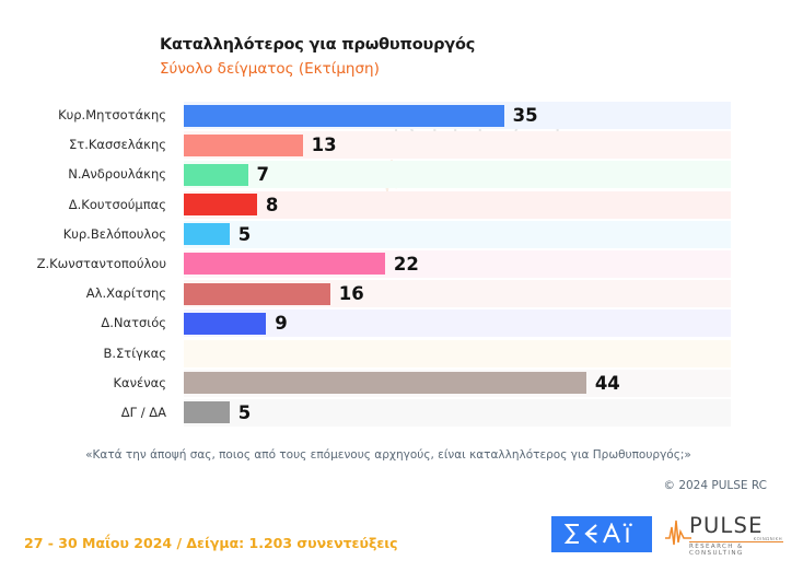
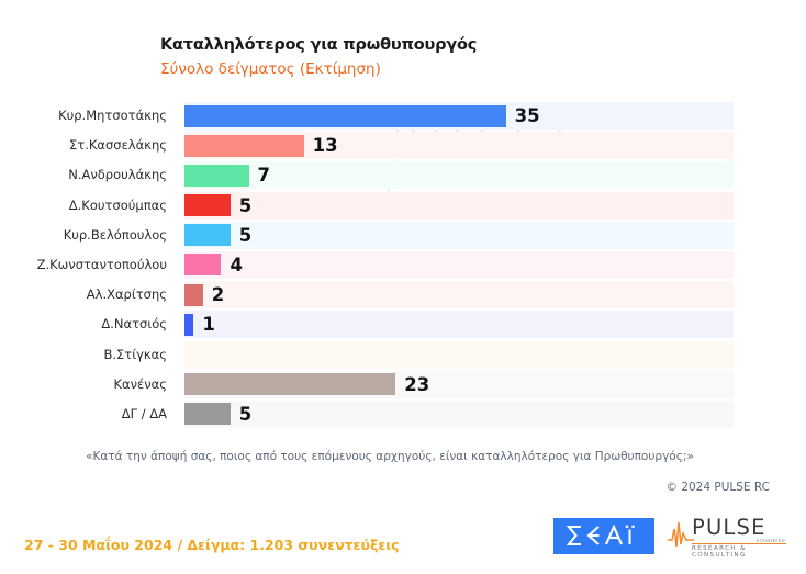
Δ.Κουτσούμπας: 8 -> 5
Ζ.Κωνσταντοπούλου: 22 -> 4
Αλ.Χαρίτσης: 16 -> 2
Δ.Νατσιός: 9 -> 1
Κανένας: 44 -> 23
